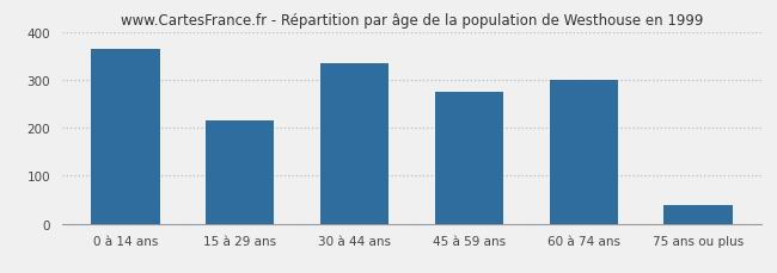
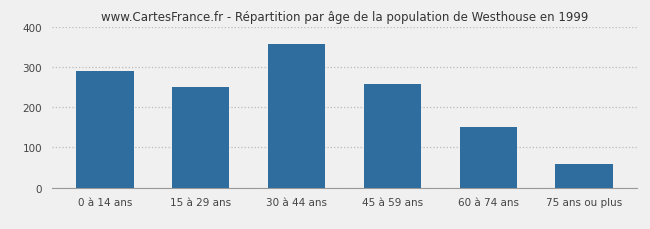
0 à 14 ans: 365 -> 290
15 à 29 ans: 215 -> 249
30 à 44 ans: 335 -> 356
45 à 59 ans: 275 -> 257
60 à 74 ans: 300 -> 150
75 ans ou plus: 40 -> 58
